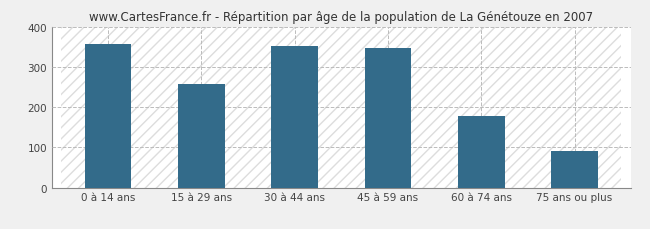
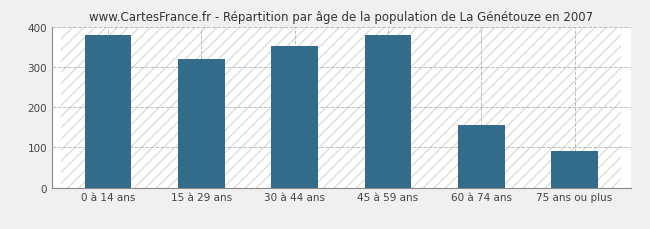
0 à 14 ans: 358 -> 380
15 à 29 ans: 258 -> 320
45 à 59 ans: 347 -> 380
60 à 74 ans: 178 -> 155
